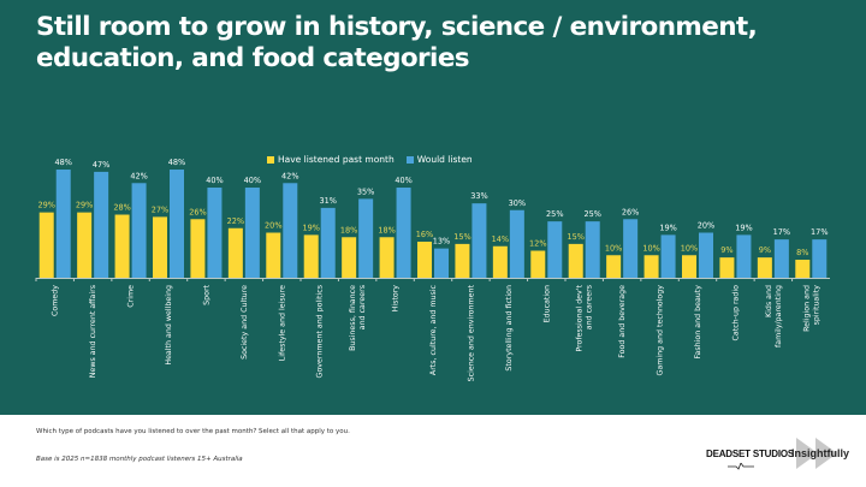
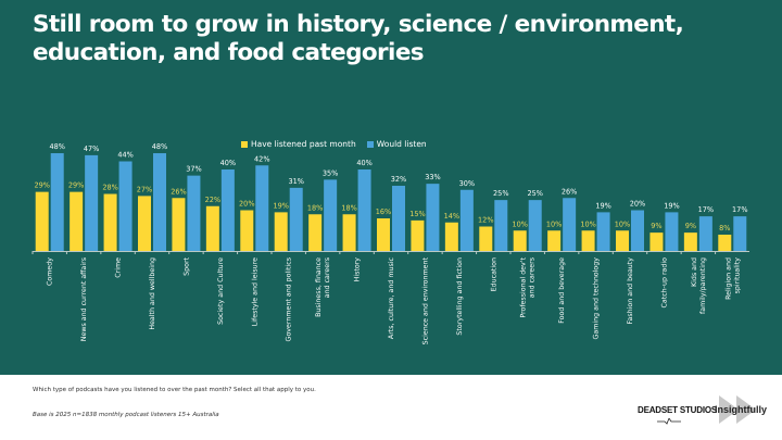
Would listen/Crime: 42% -> 44%
Would listen/Sport: 40% -> 37%
Would listen/Arts, culture, and music: 13% -> 32%
Have listened past month/Professional dev't and careers: 15% -> 10%
